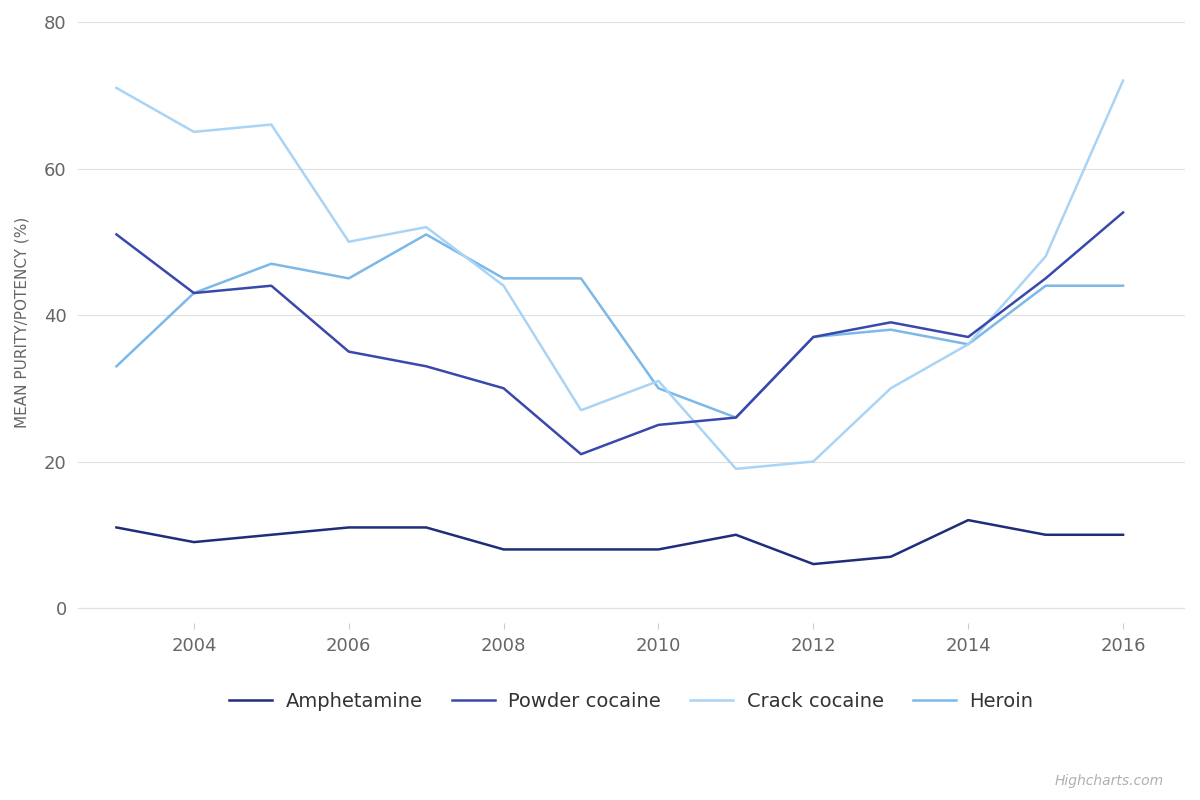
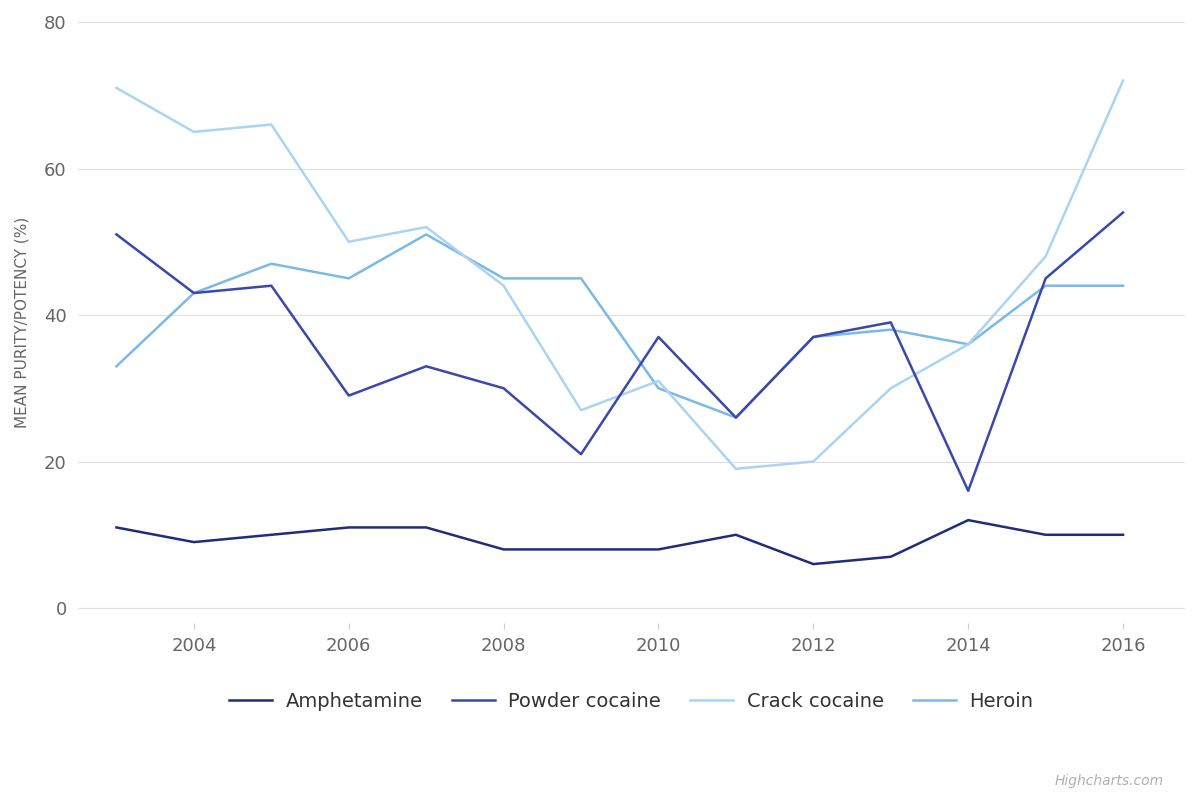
Powder cocaine/2006: 35 -> 29
Powder cocaine/2010: 25 -> 37
Powder cocaine/2014: 37 -> 16
